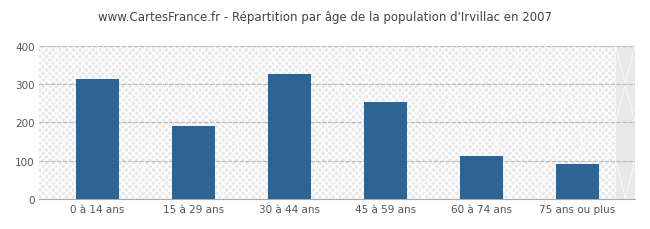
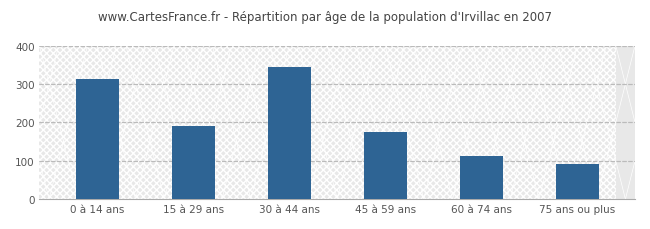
30 à 44 ans: 327 -> 345
45 à 59 ans: 252 -> 175
